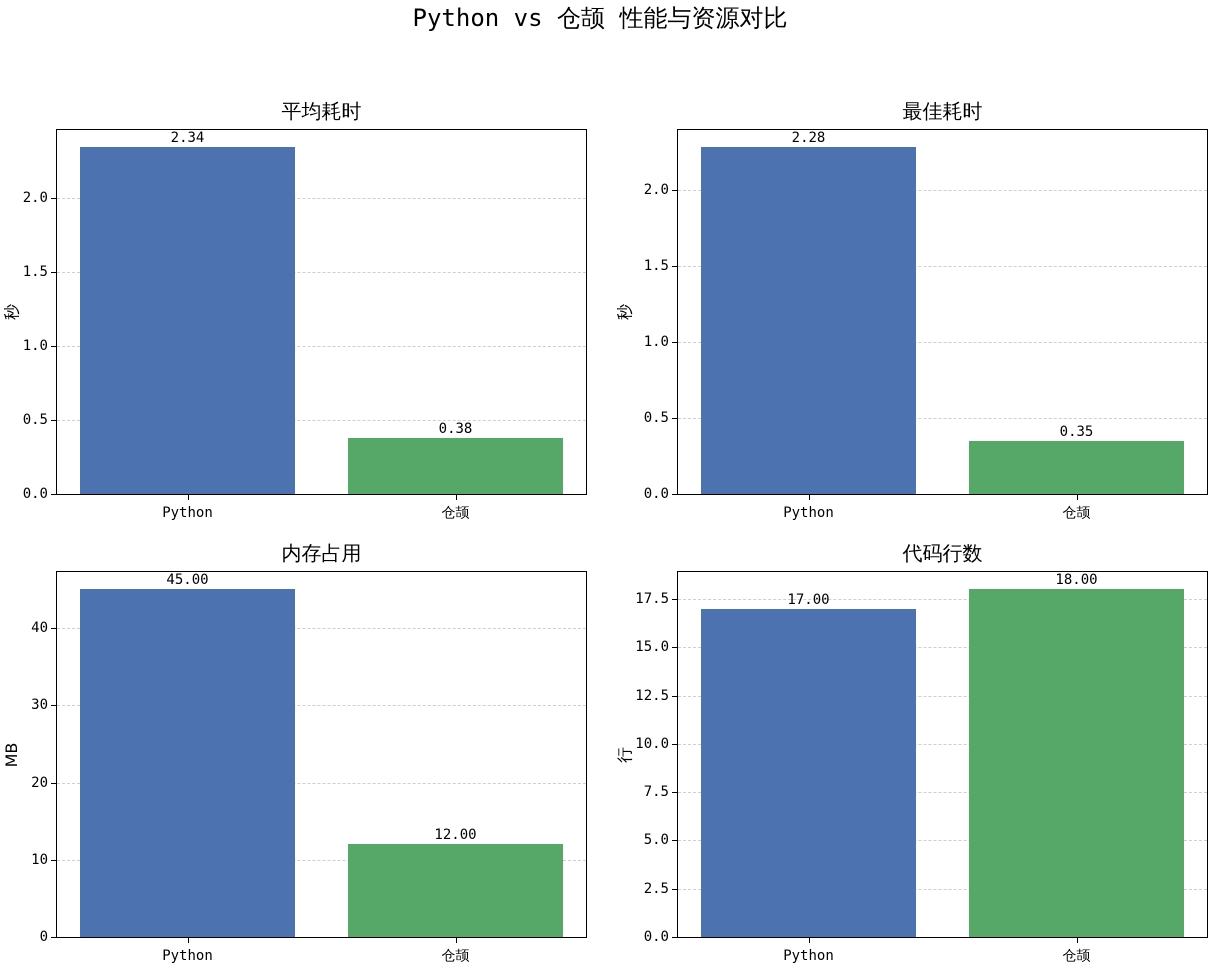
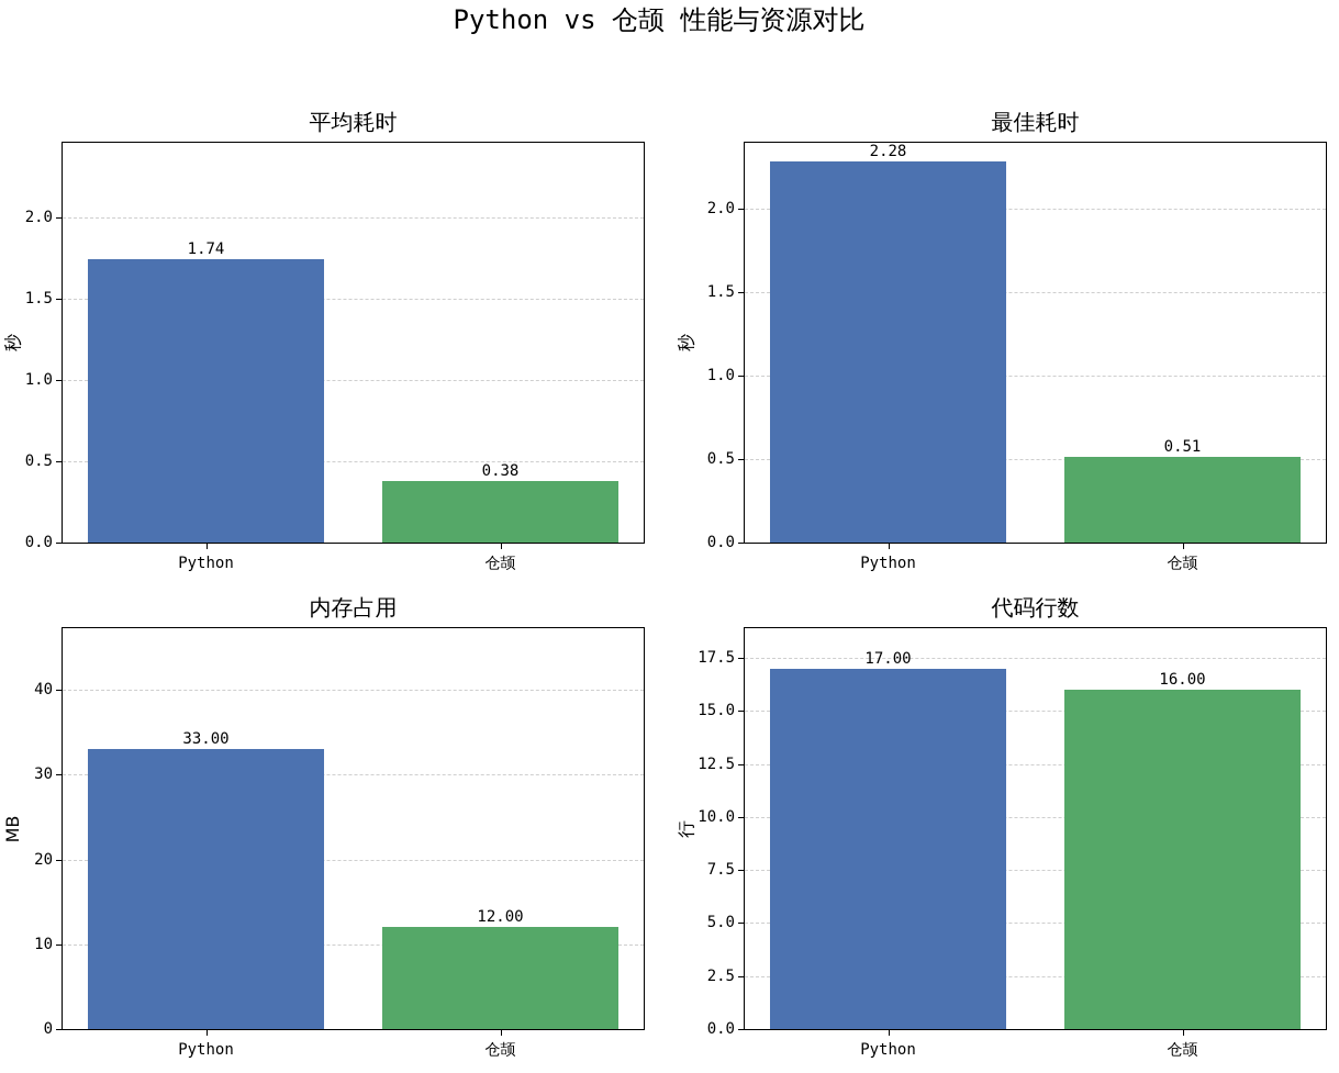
平均耗时/Python: 2.34 -> 1.74
最佳耗时/仓颉: 0.35 -> 0.51
内存占用/Python: 45.00 -> 33.00
代码行数/仓颉: 18.00 -> 16.00
